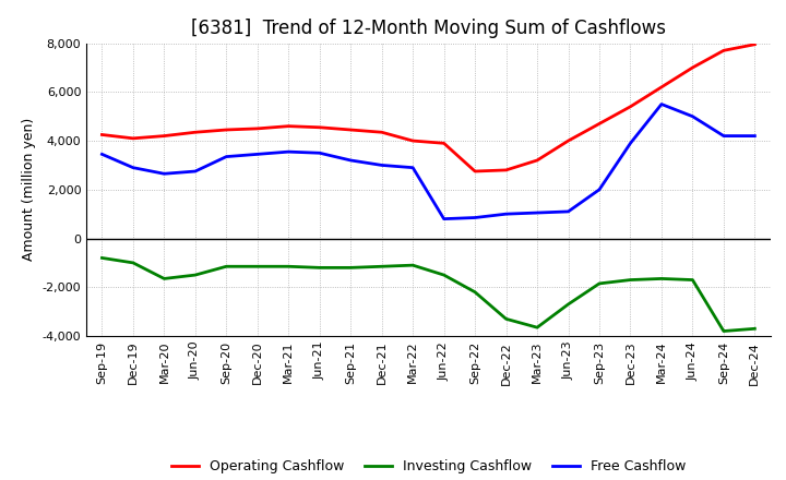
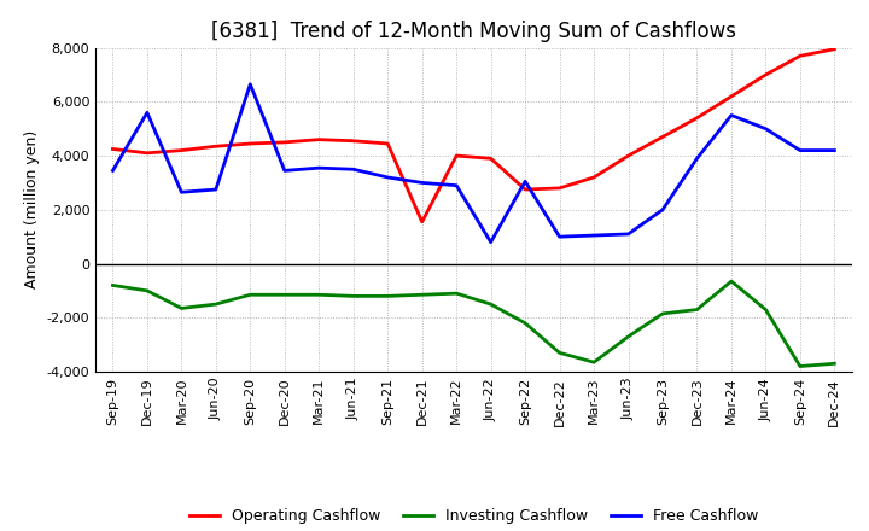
Free Cashflow/Dec-19: 2,900 -> 5,600
Free Cashflow/Sep-20: 3,350 -> 6,650
Operating Cashflow/Dec-21: 4,350 -> 1,550
Free Cashflow/Sep-22: 850 -> 3,050
Investing Cashflow/Mar-24: -1,650 -> -650
